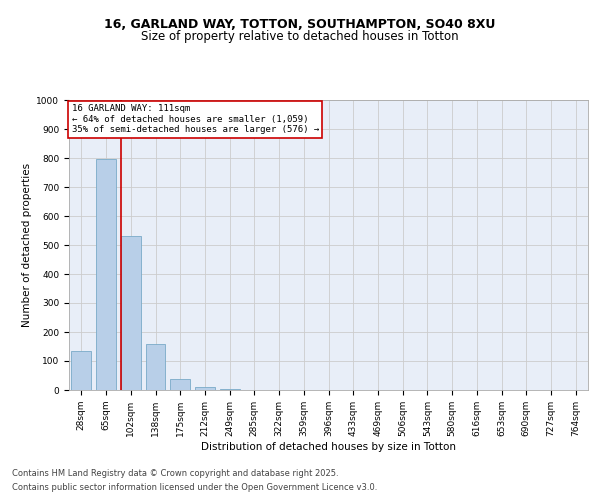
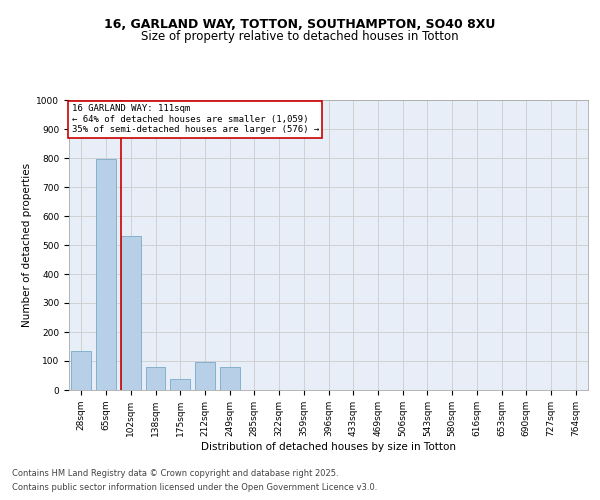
138sqm: 160 -> 80
212sqm: 12 -> 95
249sqm: 2 -> 80
